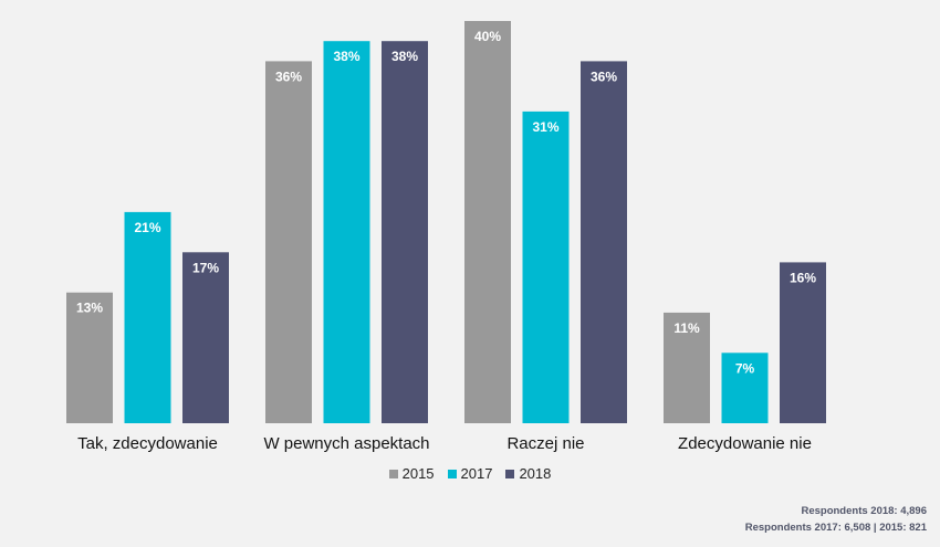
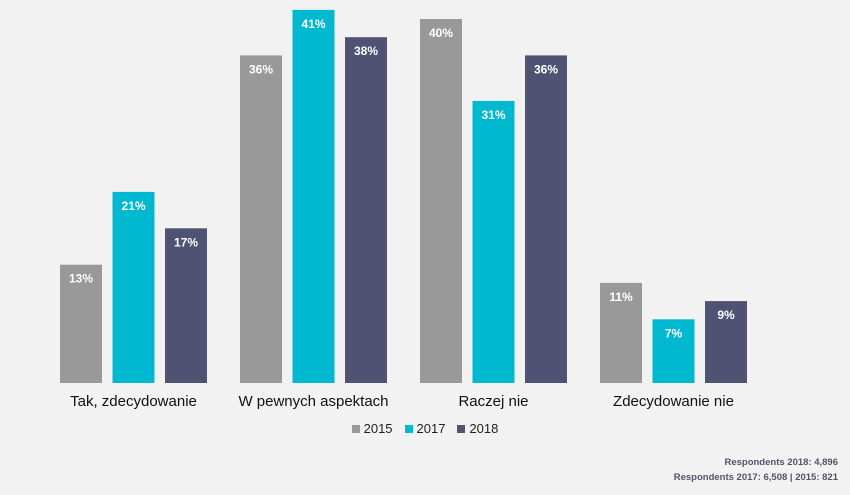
2017/W pewnych aspektach: 38% -> 41%
2018/Zdecydowanie nie: 16% -> 9%
